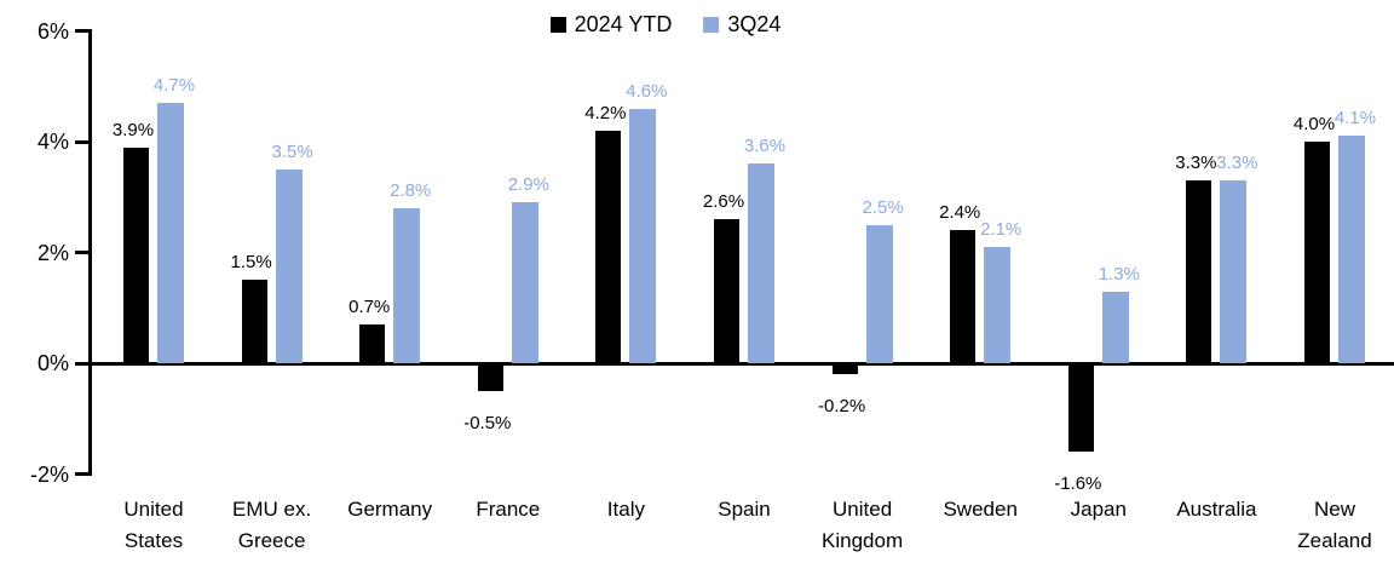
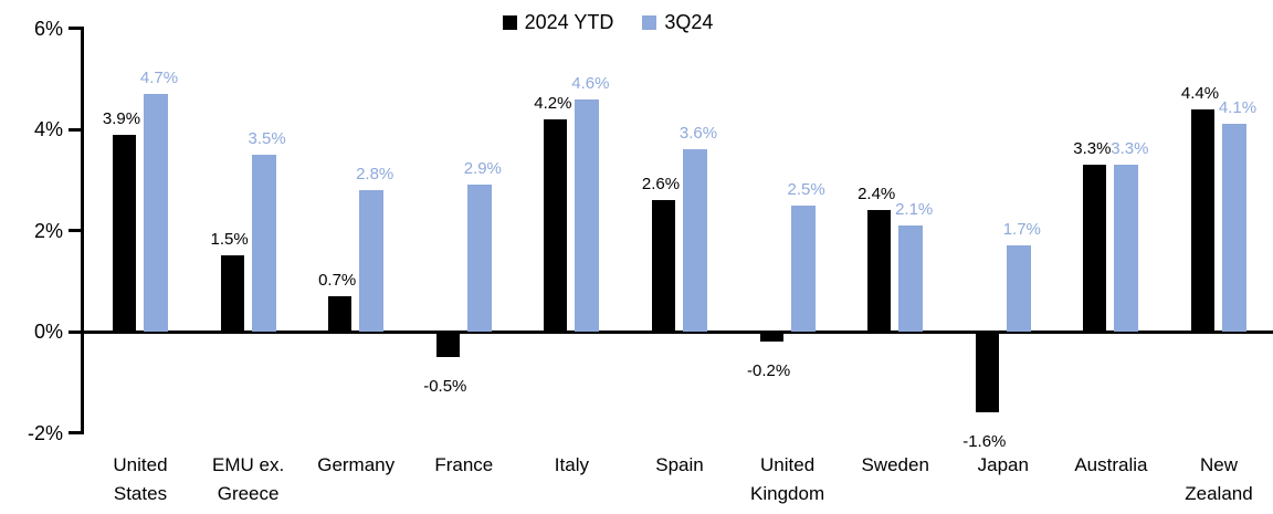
3Q24/Japan: 1.3% -> 1.7%
2024 YTD/New Zealand: 4.0% -> 4.4%
